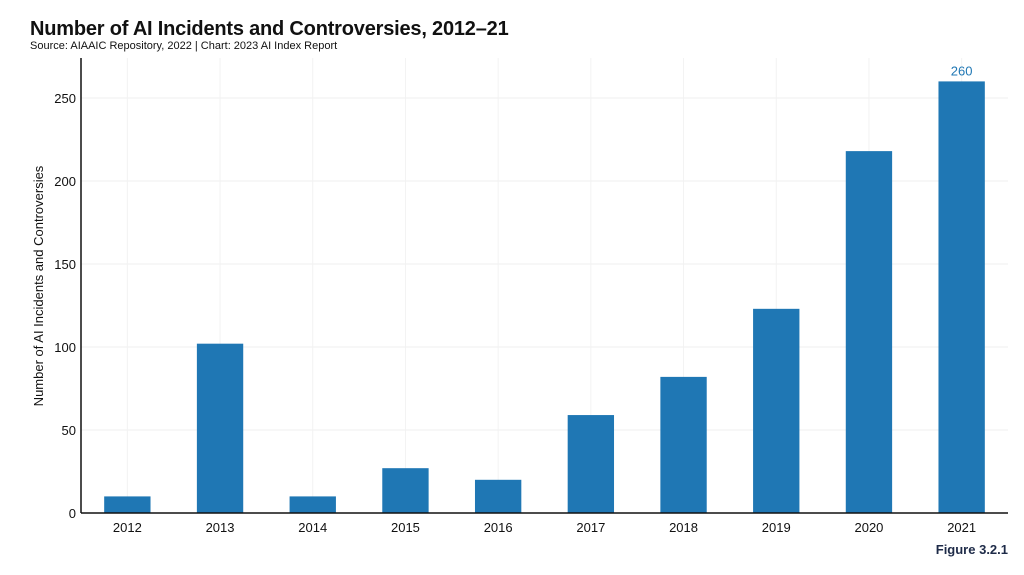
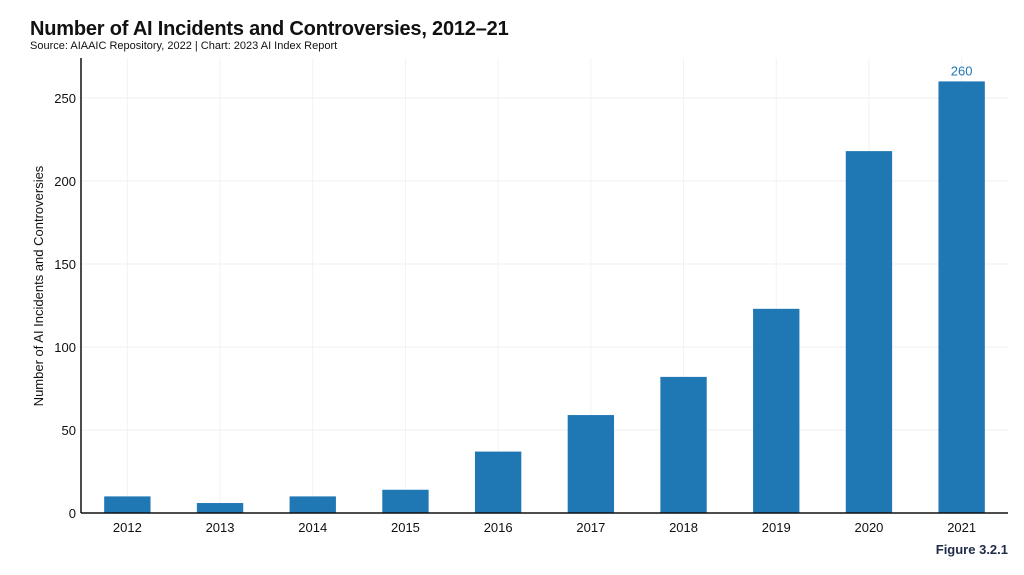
2013: 102 -> 6
2015: 27 -> 14
2016: 20 -> 37
